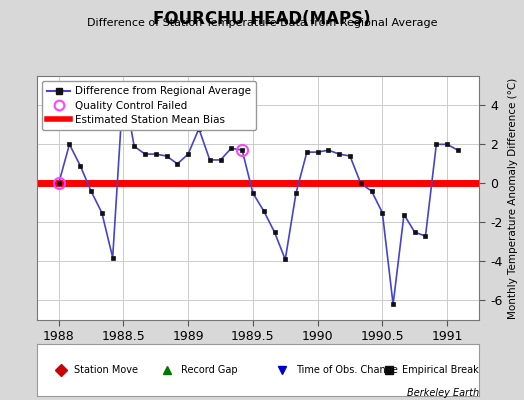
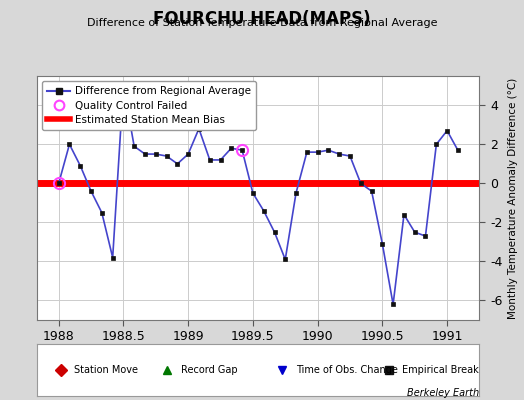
1990.5: -1.5 -> -3.1
1991: 2.0 -> 2.7
